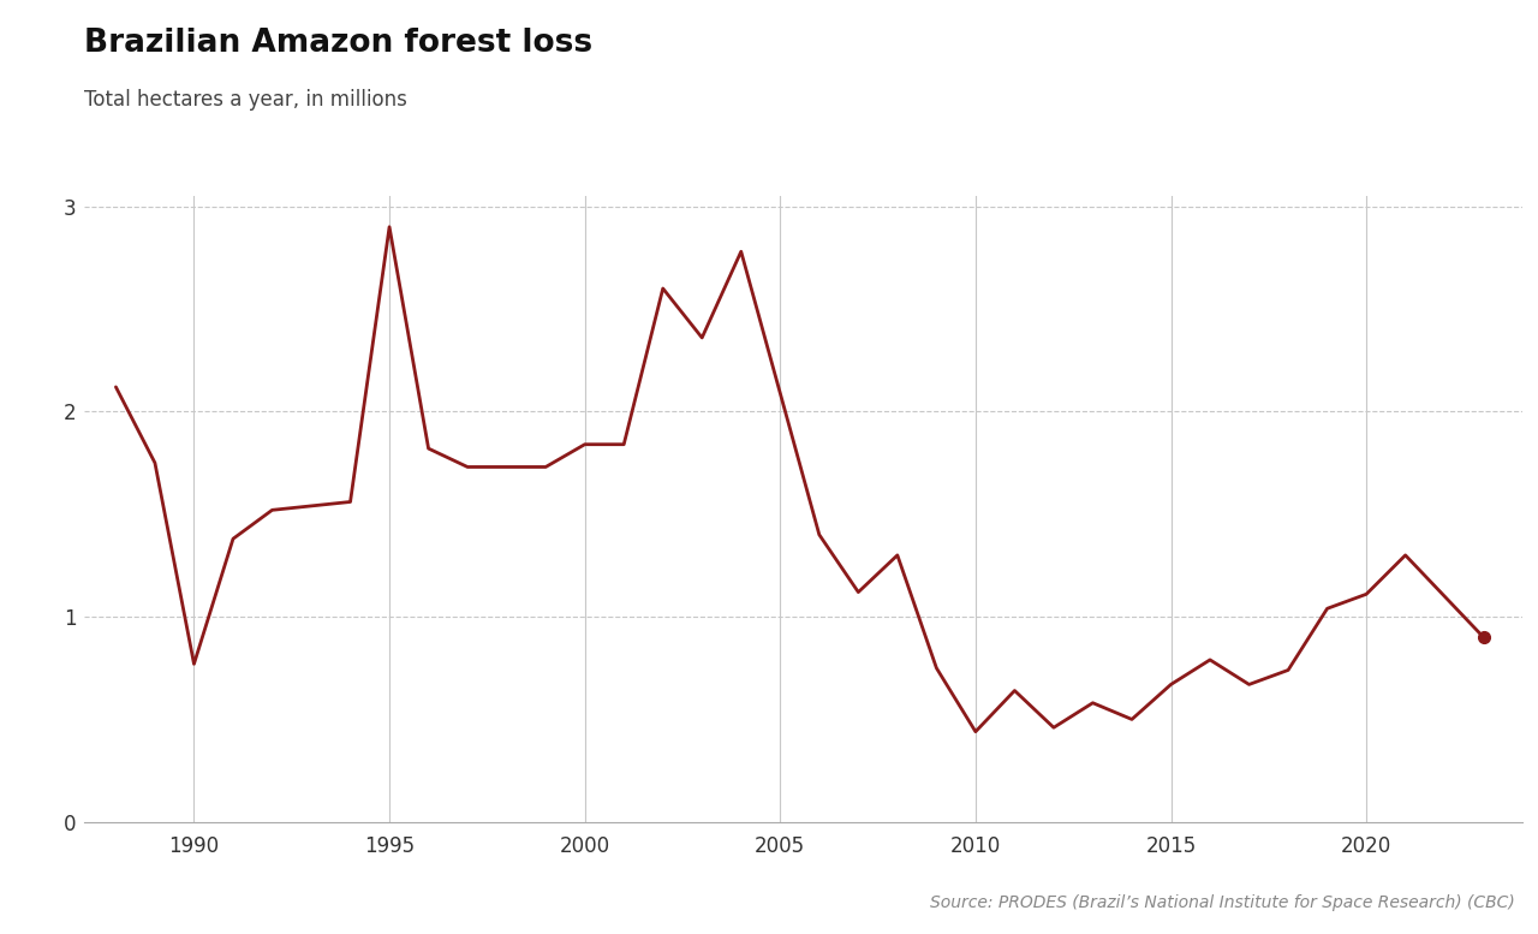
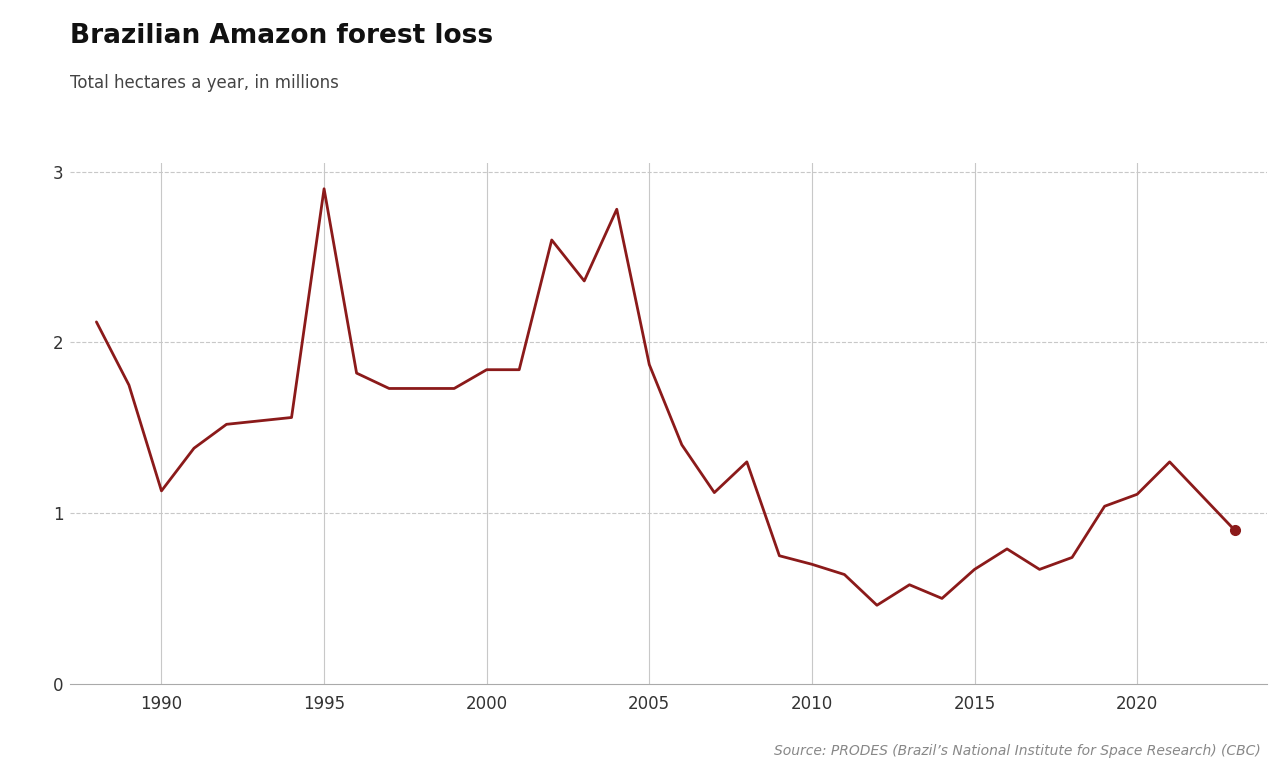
1990: 0.77 -> 1.13
2005: 2.09 -> 1.87
2010: 0.44 -> 0.70
